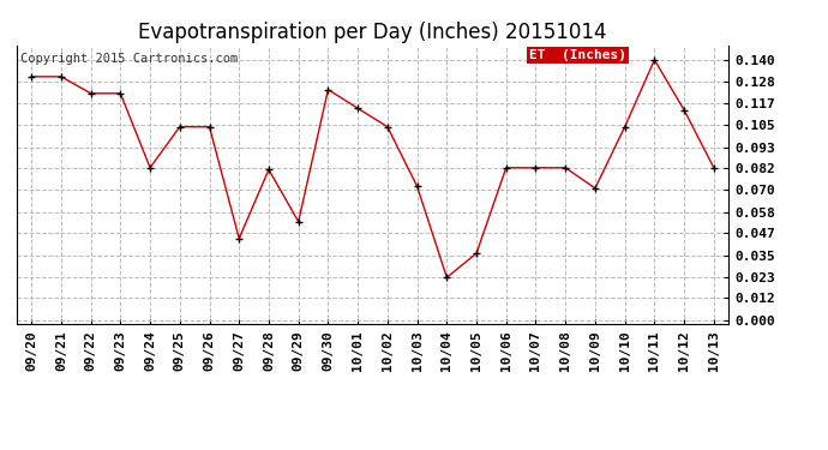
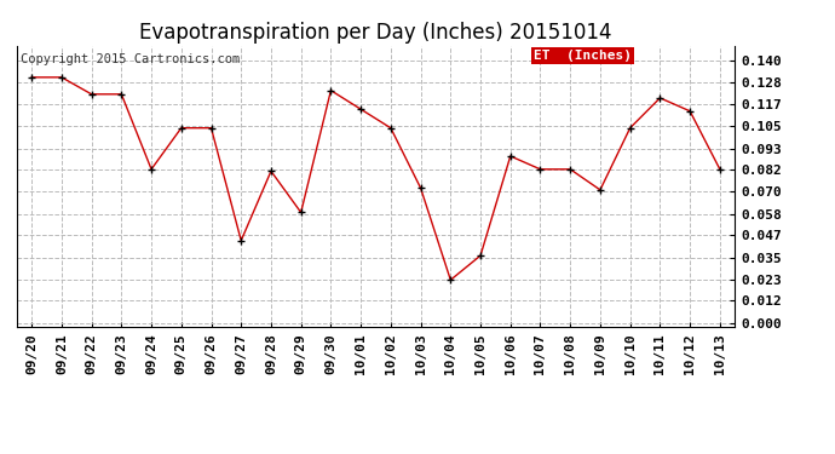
09/29: 0.053 -> 0.059
10/06: 0.082 -> 0.089
10/11: 0.140 -> 0.120
